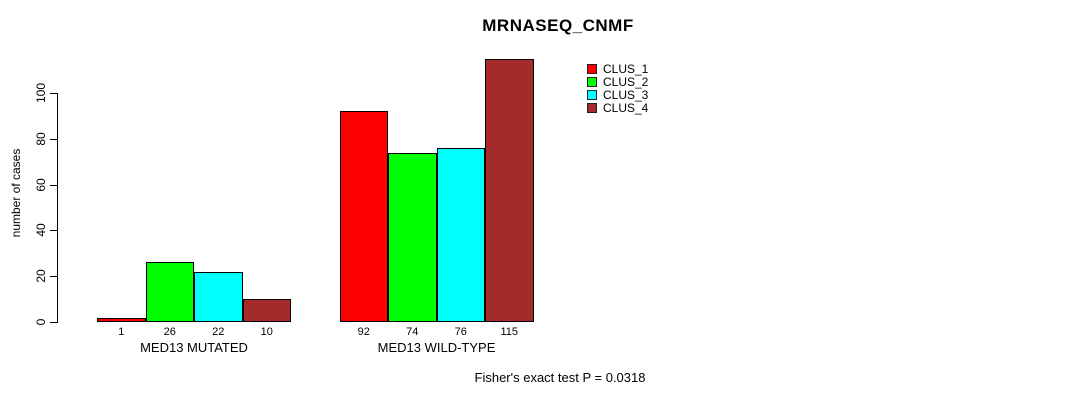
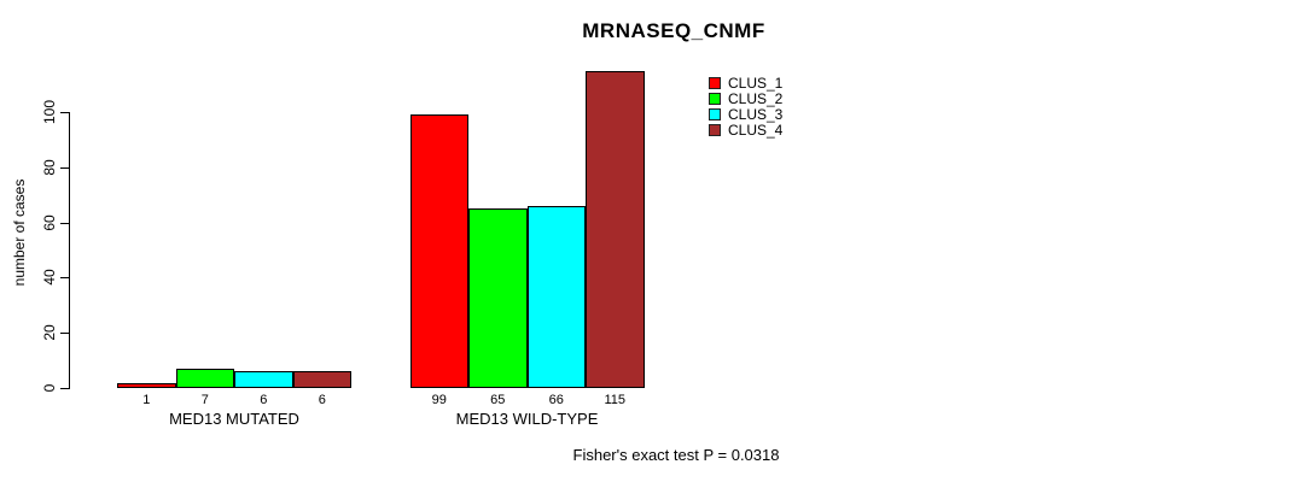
CLUS_2/MED13 MUTATED: 26 -> 7
CLUS_3/MED13 MUTATED: 22 -> 6
CLUS_4/MED13 MUTATED: 10 -> 6
CLUS_1/MED13 WILD-TYPE: 92 -> 99
CLUS_2/MED13 WILD-TYPE: 74 -> 65
CLUS_3/MED13 WILD-TYPE: 76 -> 66
